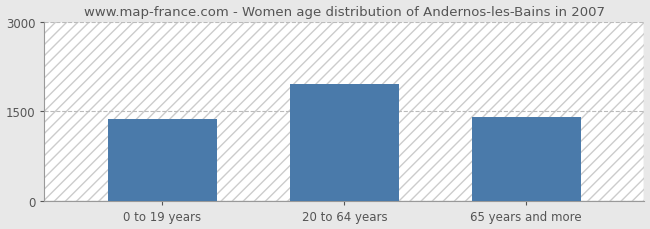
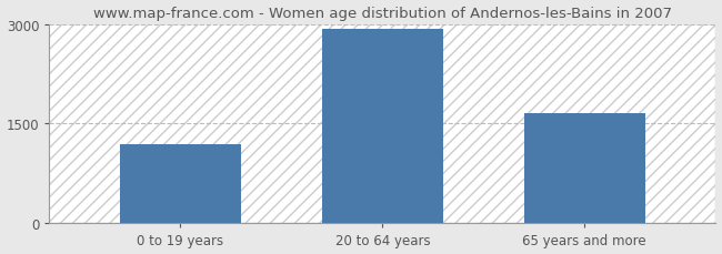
0 to 19 years: 1380 -> 1200
20 to 64 years: 1960 -> 2930
65 years and more: 1400 -> 1650
